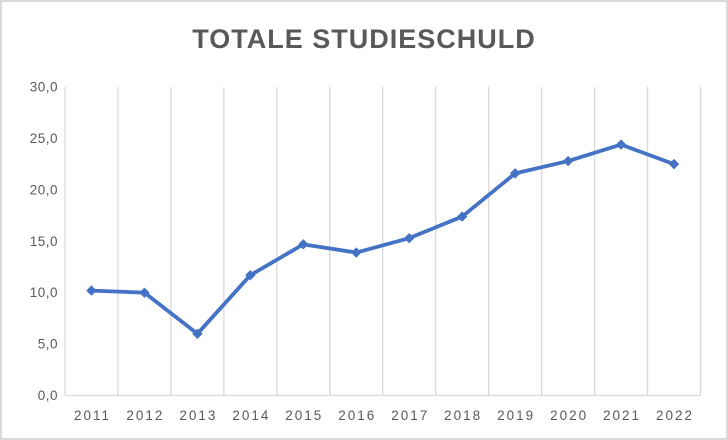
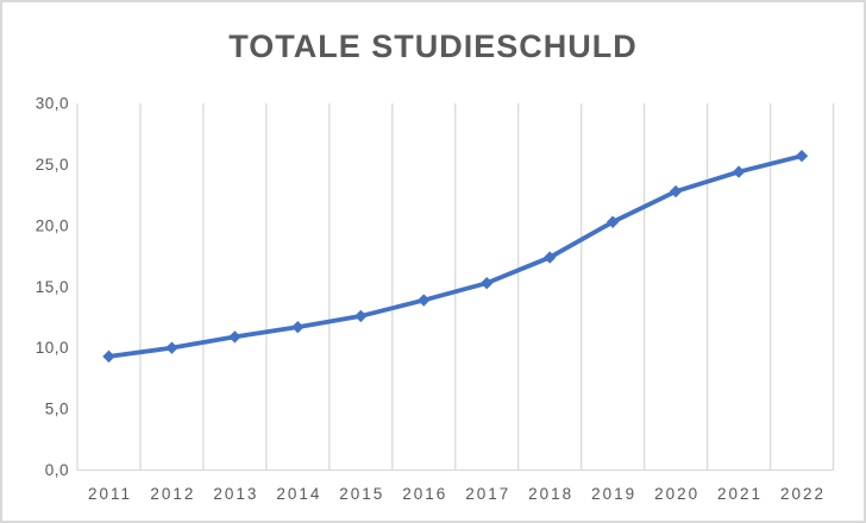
2011: 10,2 -> 9,3
2013: 6,0 -> 10,9
2015: 14,7 -> 12,6
2019: 21,6 -> 20,3
2022: 22,5 -> 25,7
